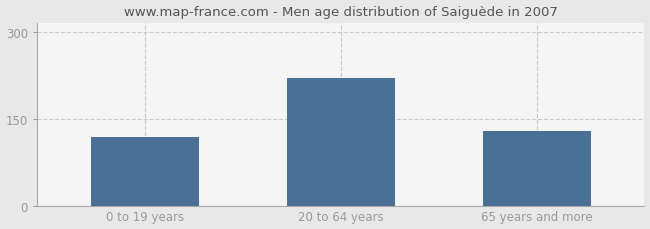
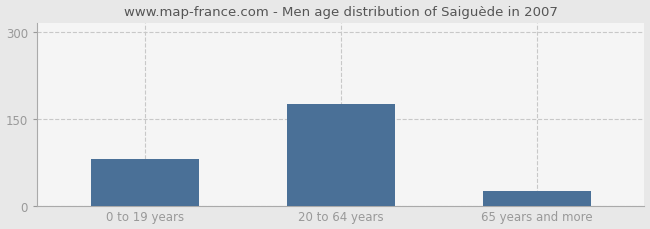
0 to 19 years: 118 -> 80
20 to 64 years: 220 -> 175
65 years and more: 128 -> 25
